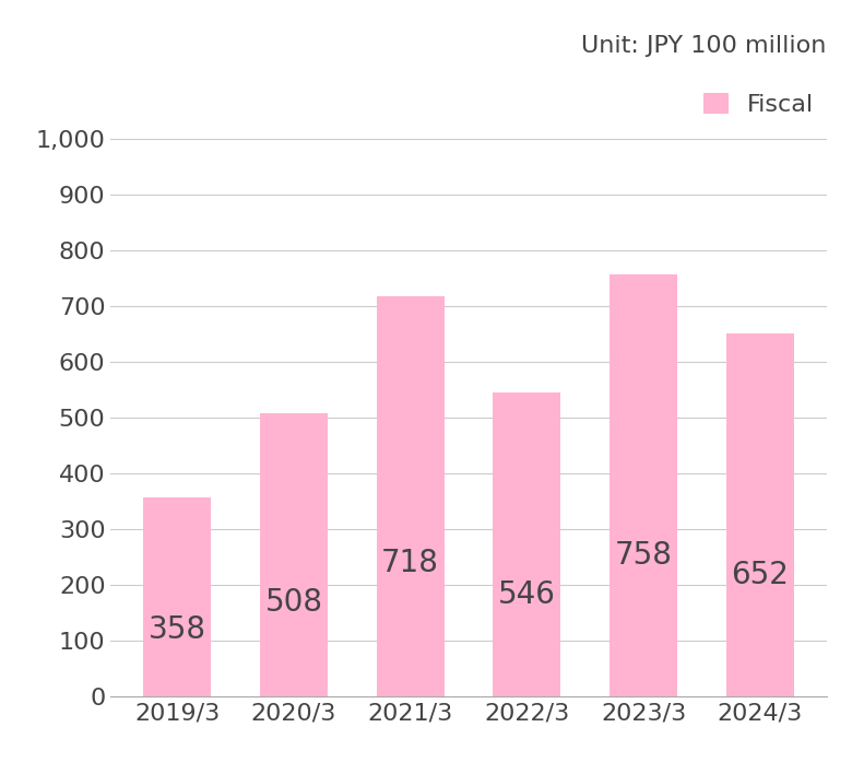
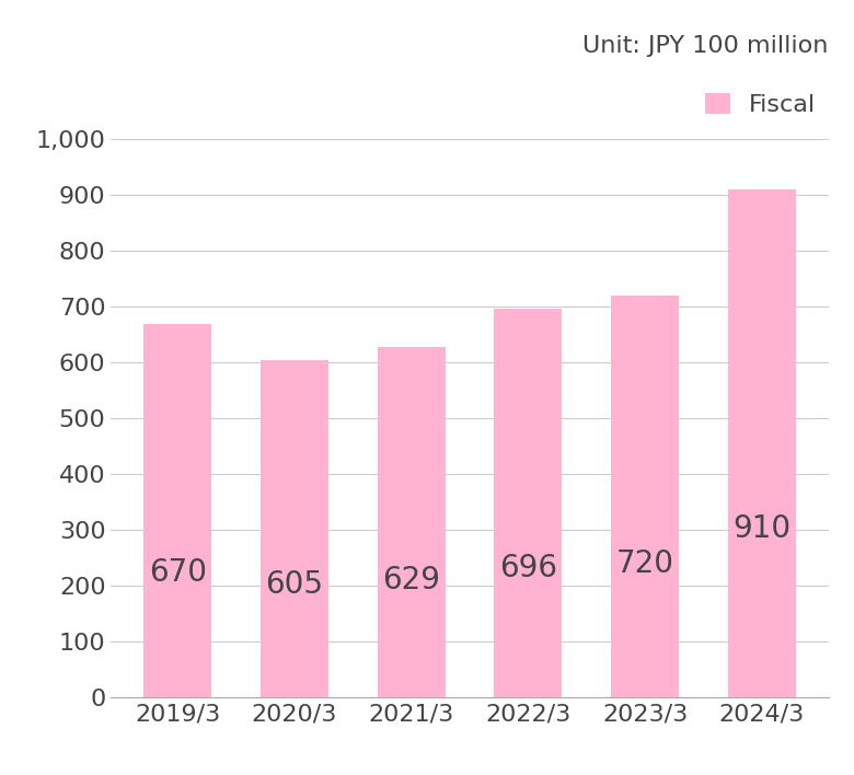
2019/3: 358 -> 670
2020/3: 508 -> 605
2021/3: 718 -> 629
2022/3: 546 -> 696
2023/3: 758 -> 720
2024/3: 652 -> 910
